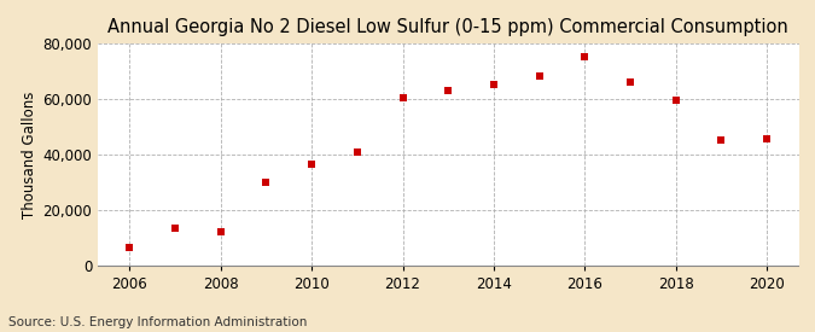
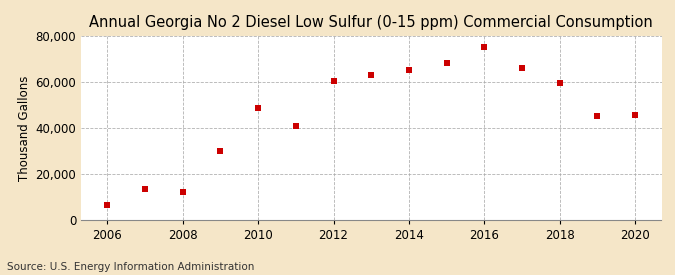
2010: 36,500 -> 48,500
